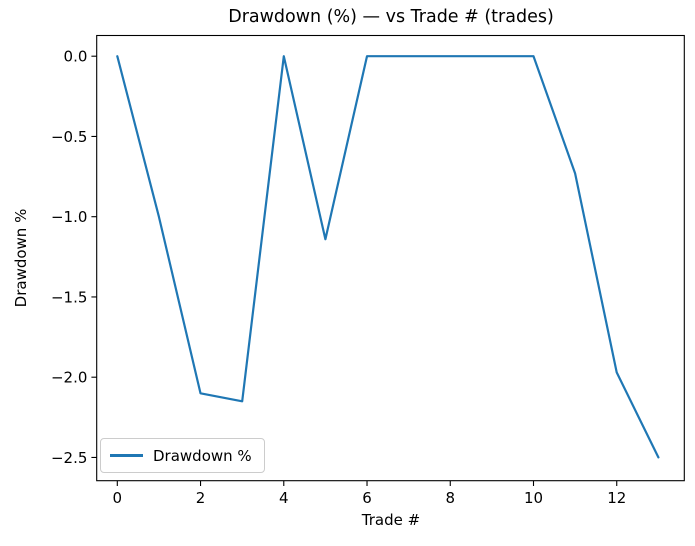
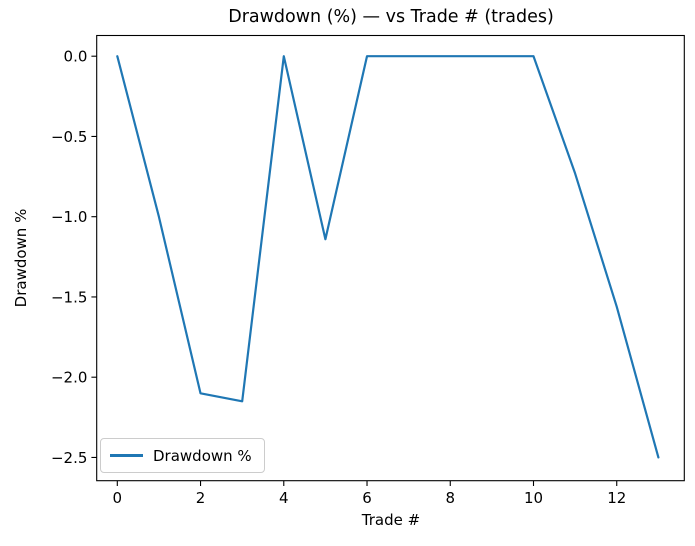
12: -1.97 -> -1.56
